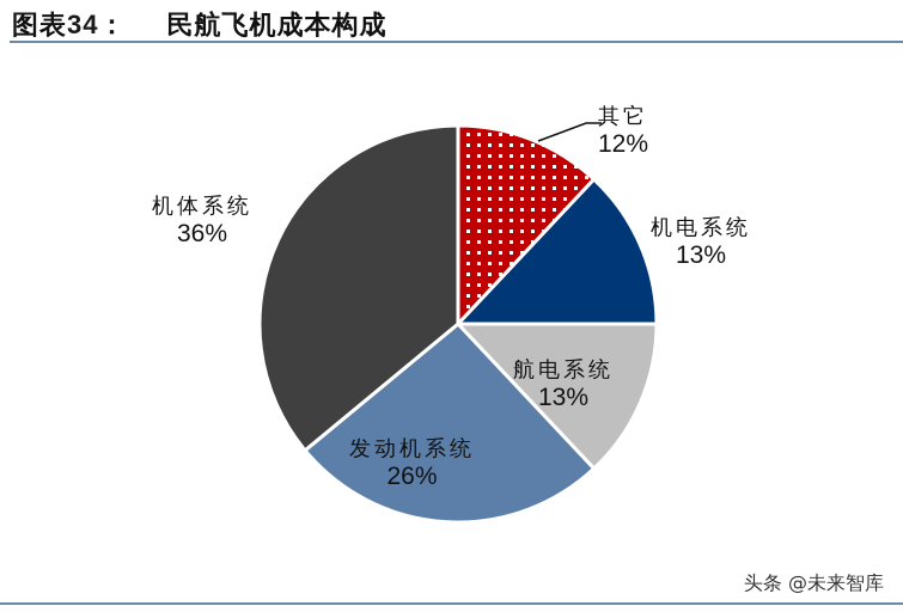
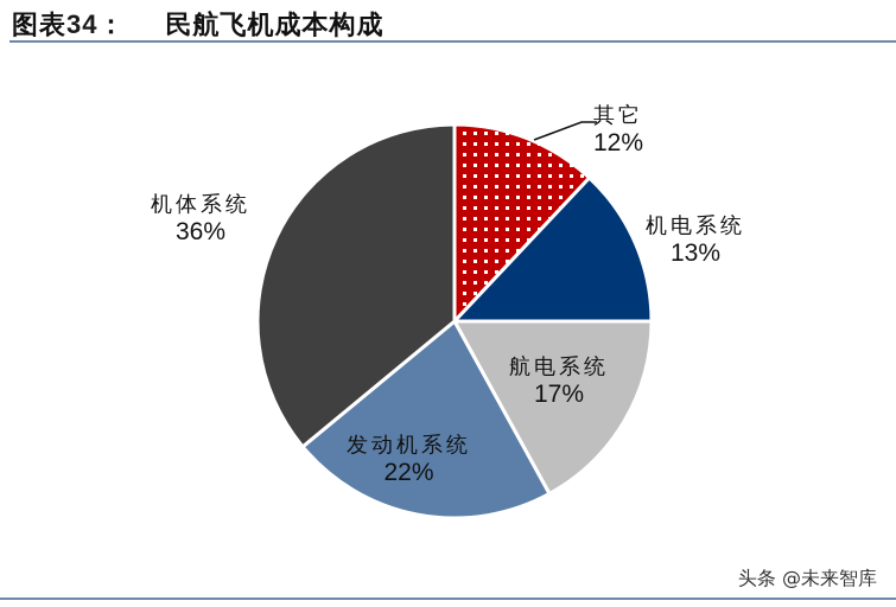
航电系统: 13% -> 17%
发动机系统: 26% -> 22%
